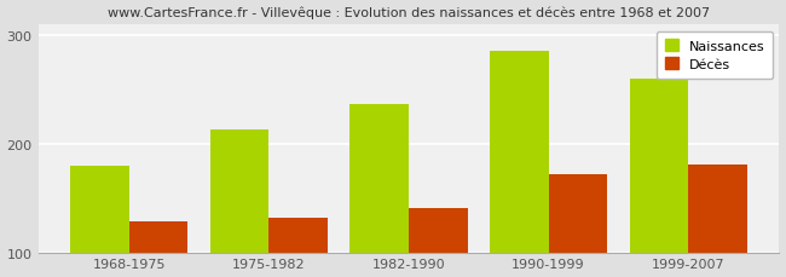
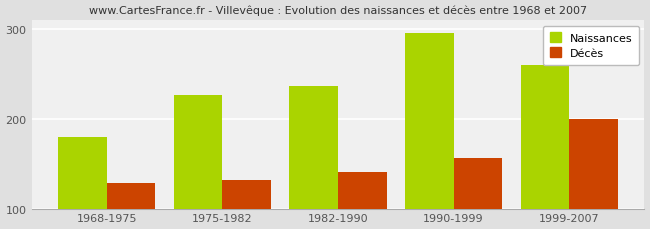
Naissances/1975-1982: 213 -> 226
Naissances/1990-1999: 285 -> 296
Décès/1990-1999: 172 -> 156
Décès/1999-2007: 181 -> 200
